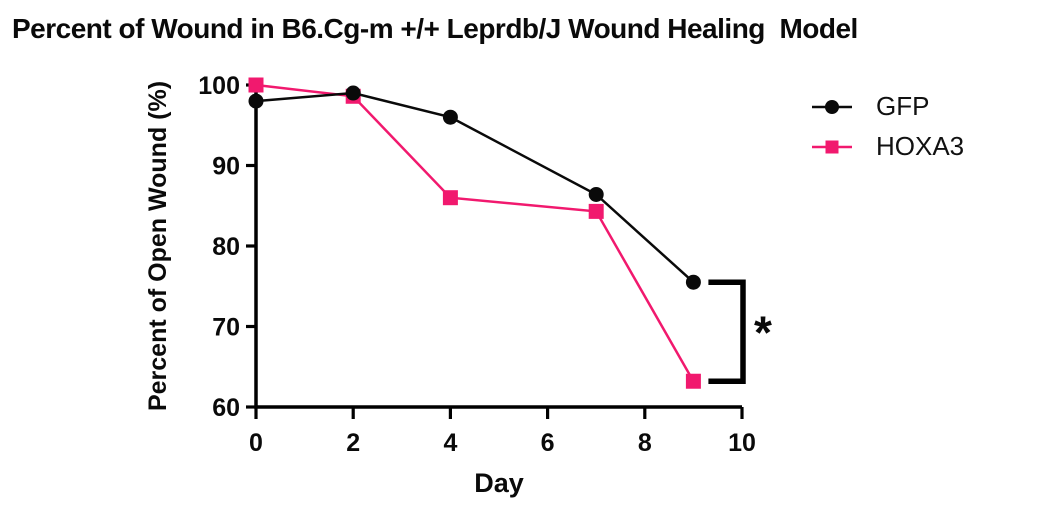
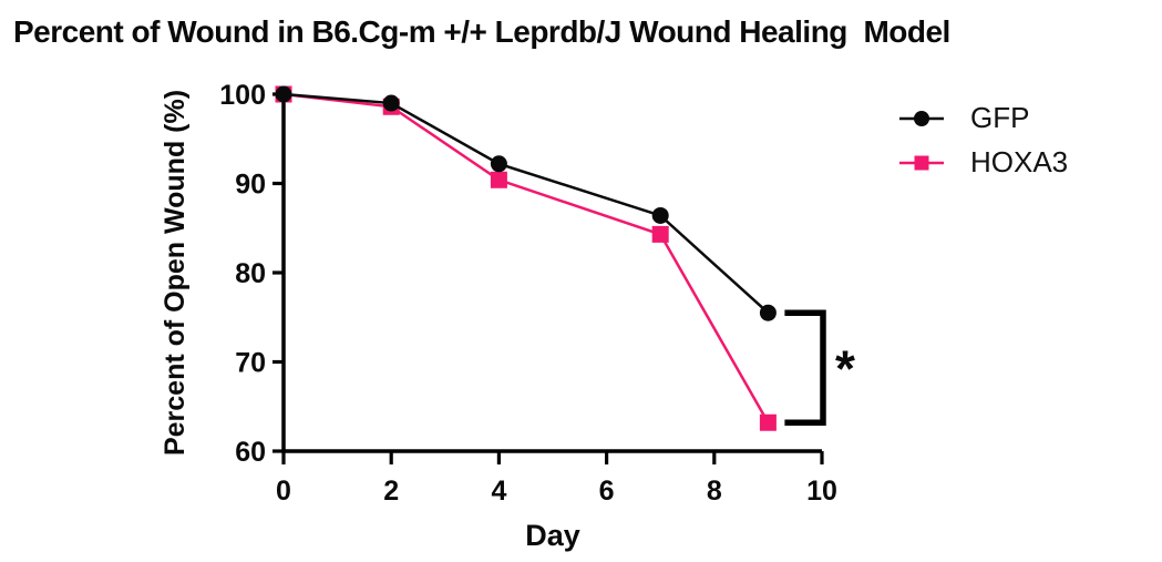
GFP/0: 98 -> 100
GFP/4: 96 -> 92
HOXA3/4: 86 -> 90
